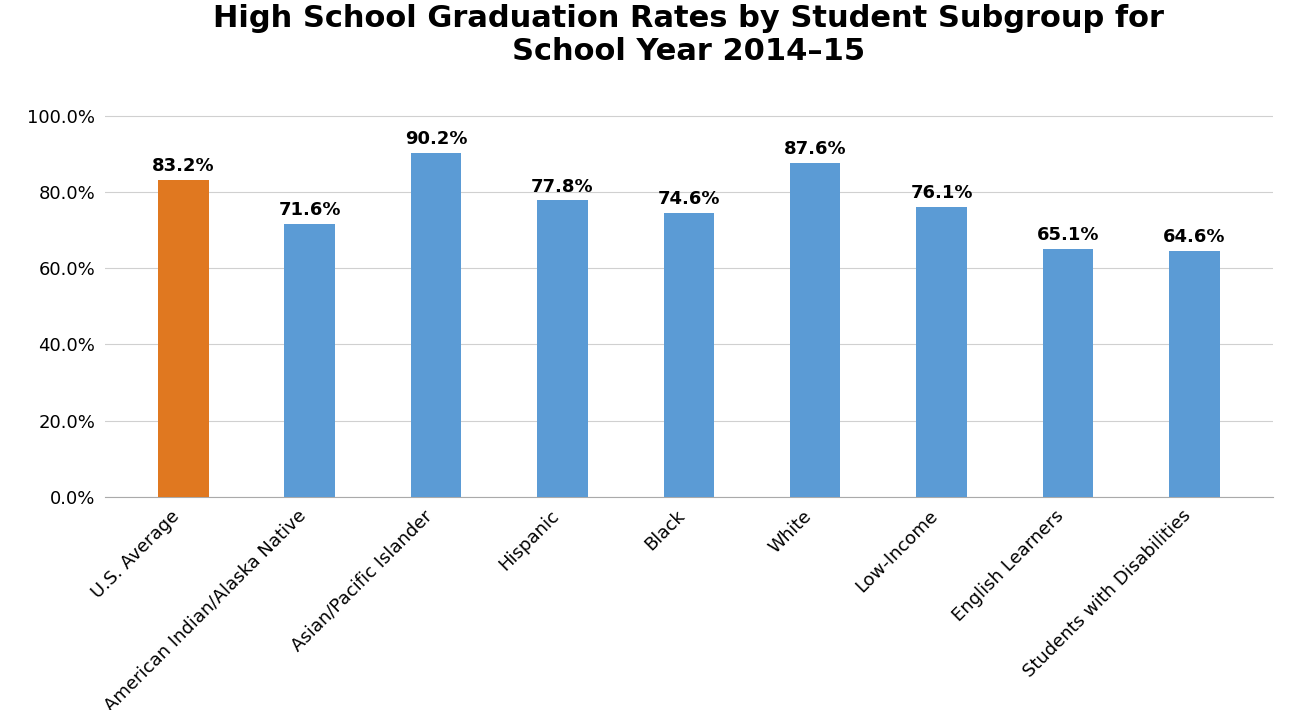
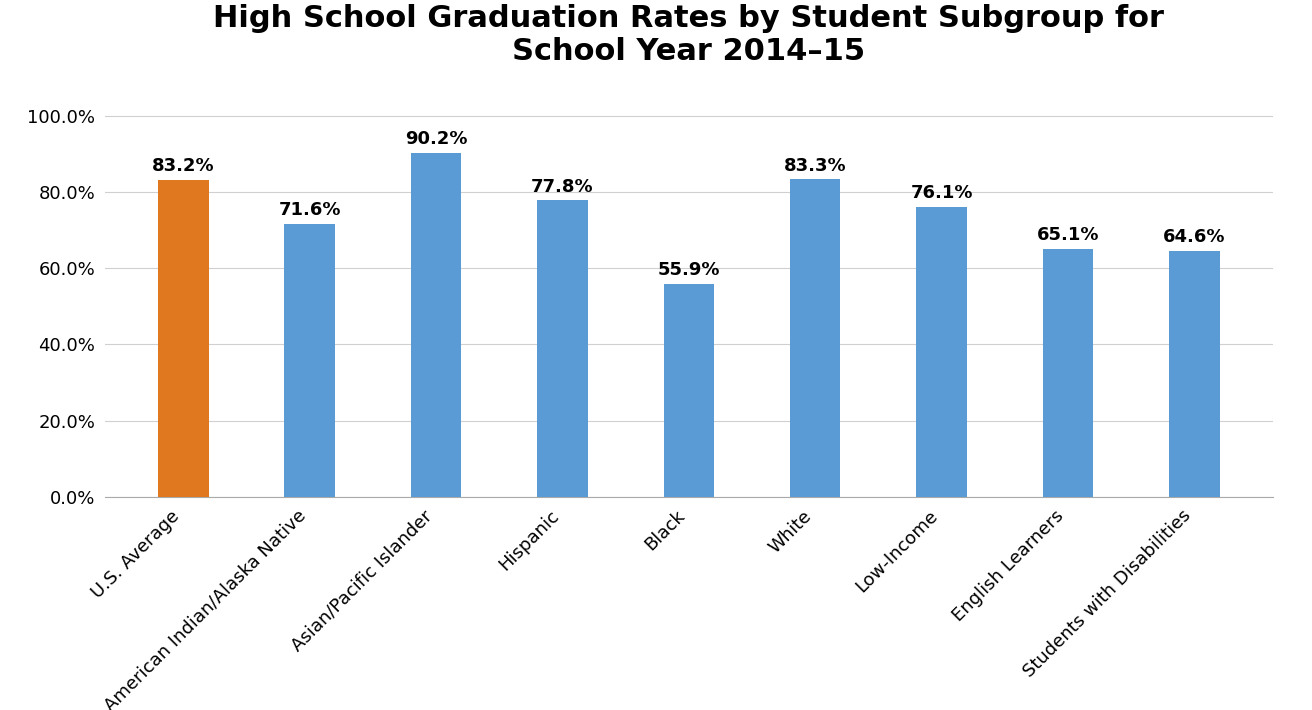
Black: 74.6% -> 55.9%
White: 87.6% -> 83.3%
